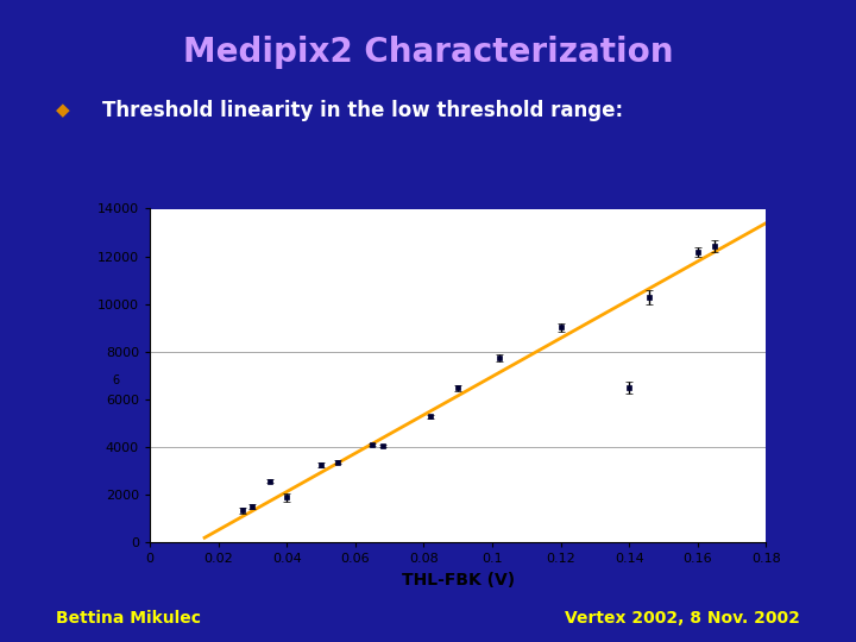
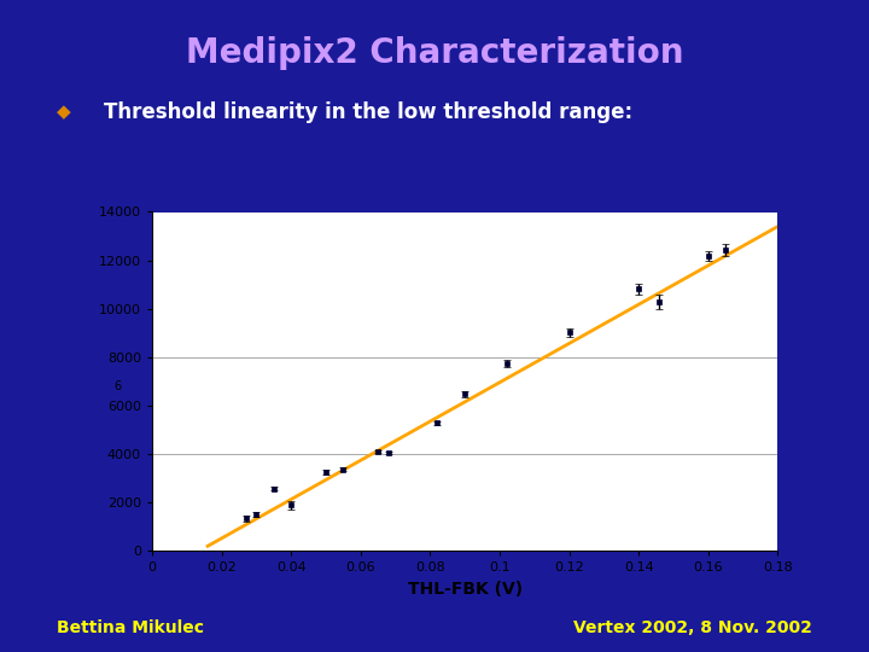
0.14: 6500 -> 10820
